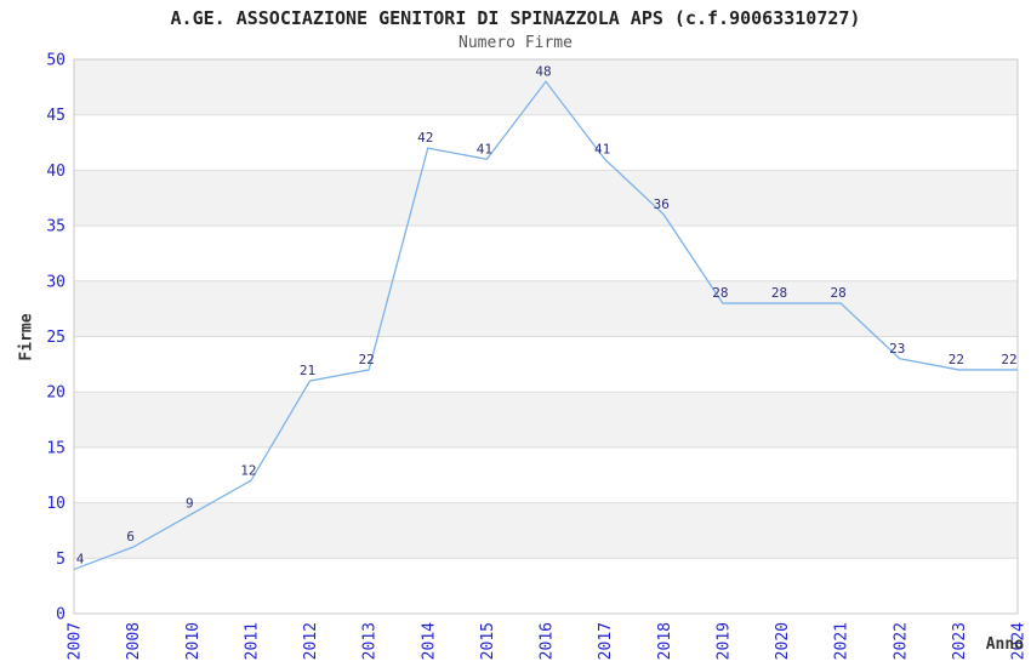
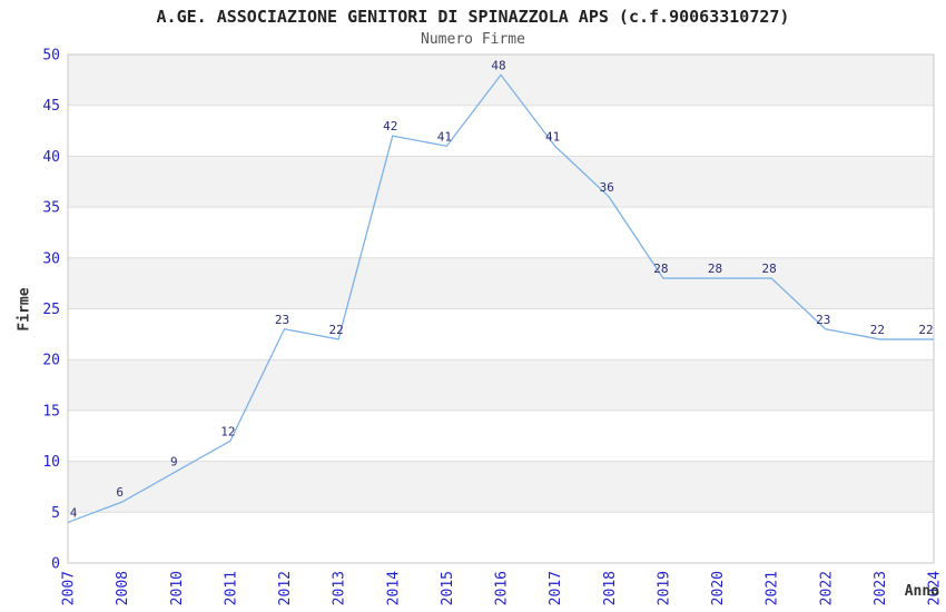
2012: 21 -> 23
